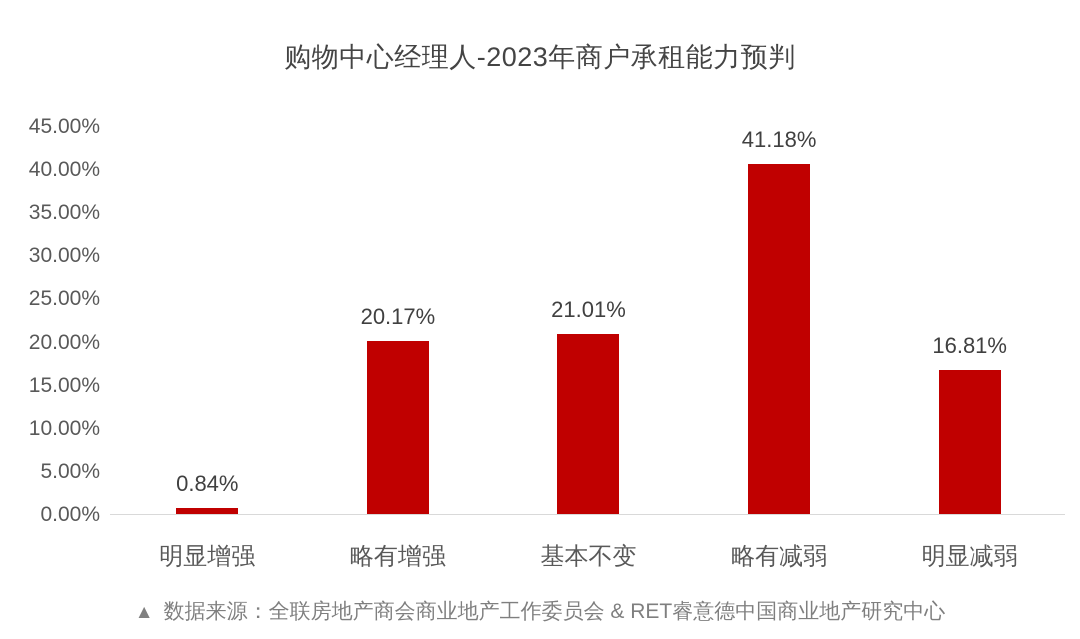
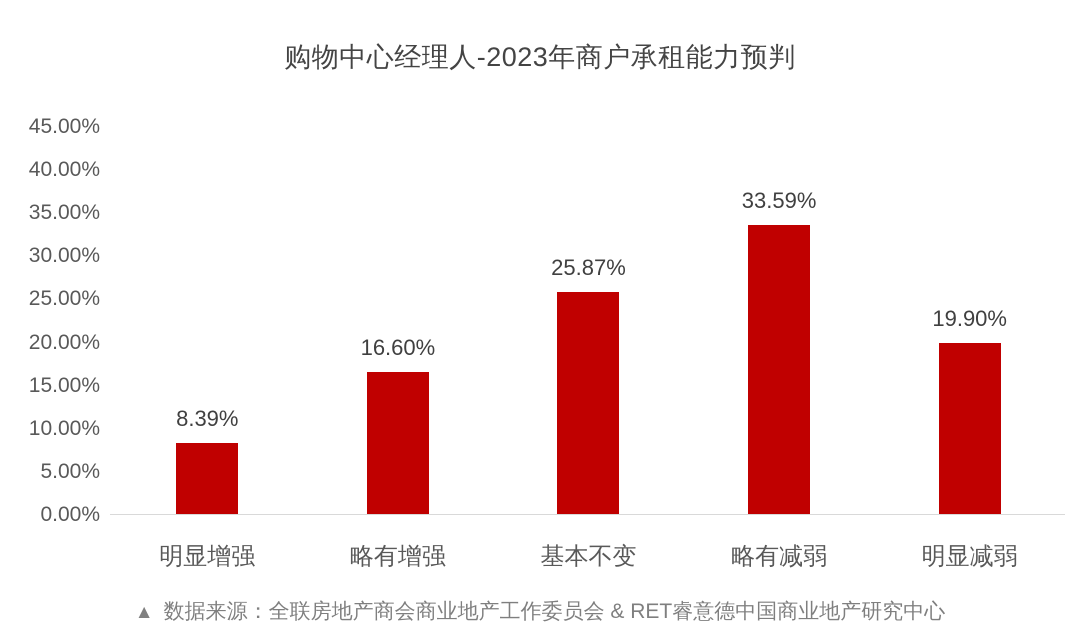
明显增强: 0.84% -> 8.39%
略有增强: 20.17% -> 16.60%
基本不变: 21.01% -> 25.87%
略有减弱: 41.18% -> 33.59%
明显减弱: 16.81% -> 19.90%
